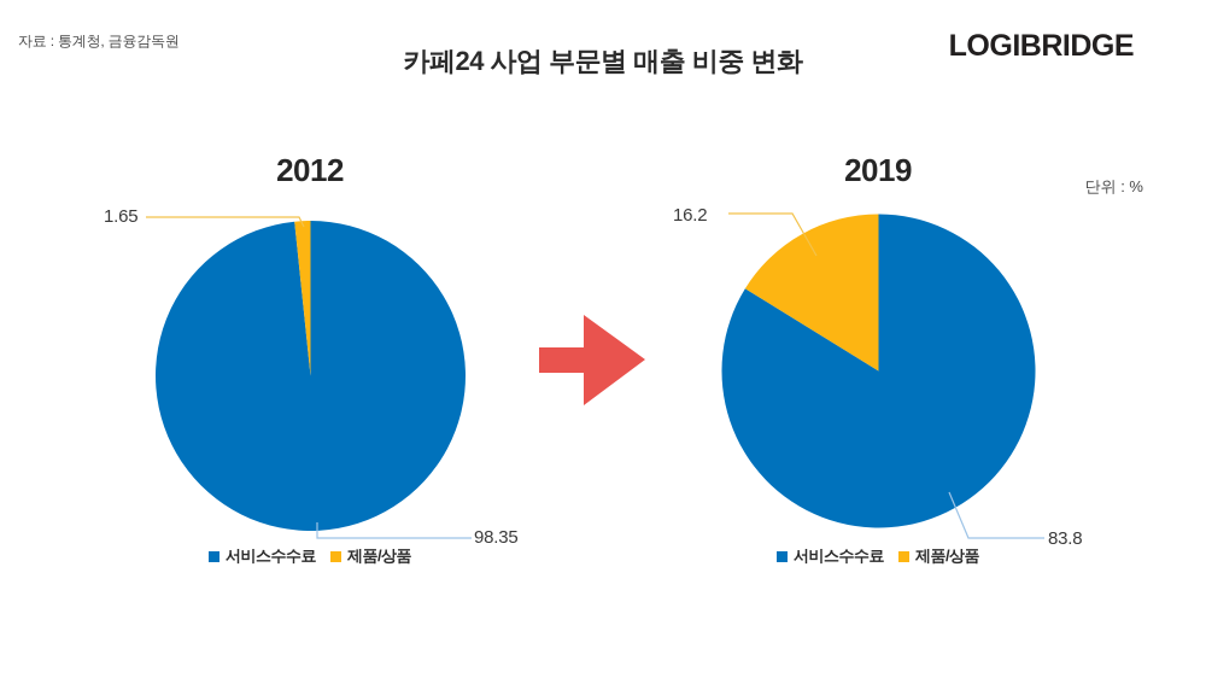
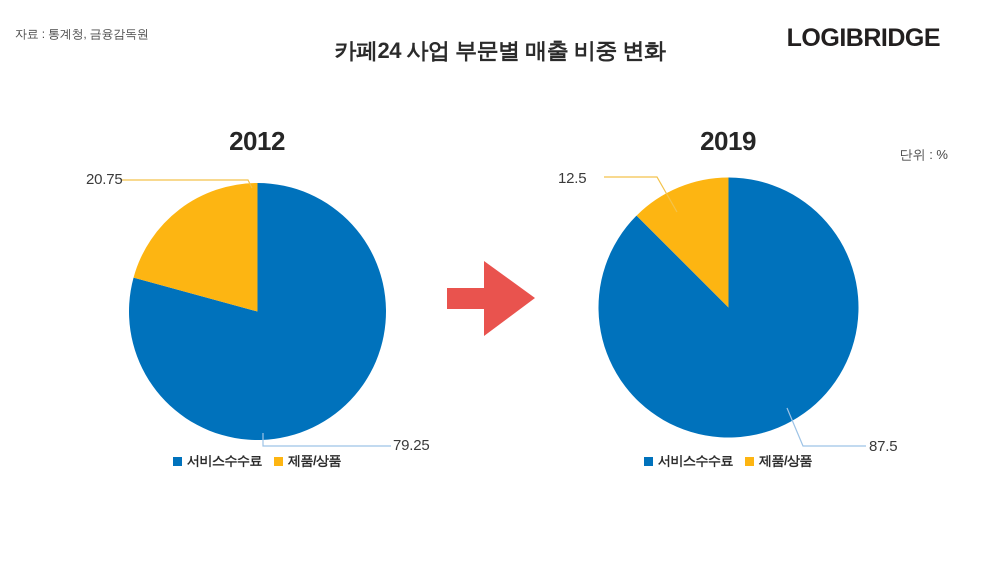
2012/서비스수수료: 98.35 -> 79.25
2012/제품/상품: 1.65 -> 20.75
2019/서비스수수료: 83.8 -> 87.5
2019/제품/상품: 16.2 -> 12.5
